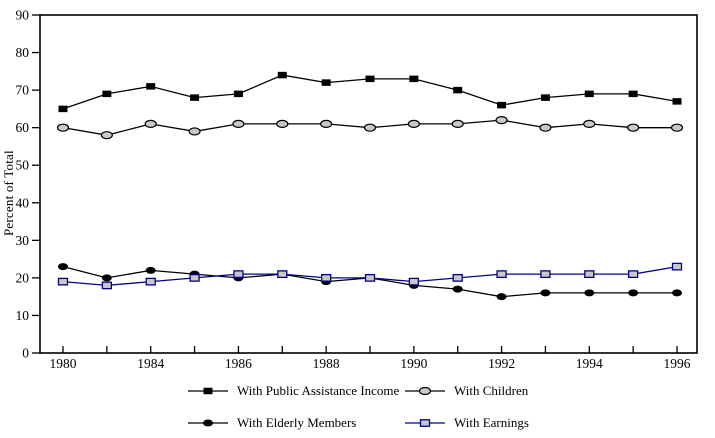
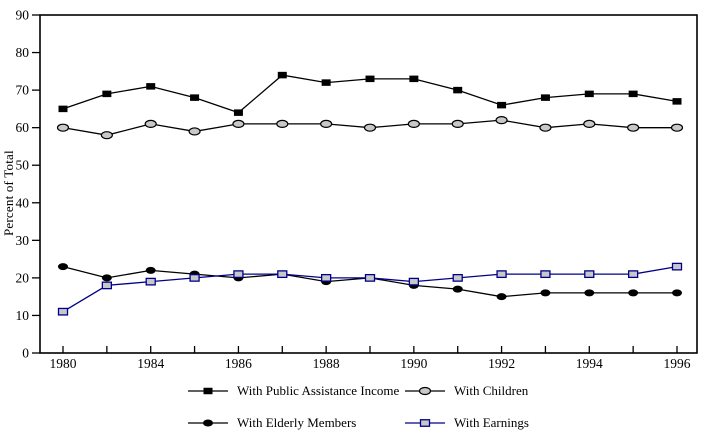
With Earnings/1980: 19 -> 11
With Public Assistance Income/1986: 69 -> 64
